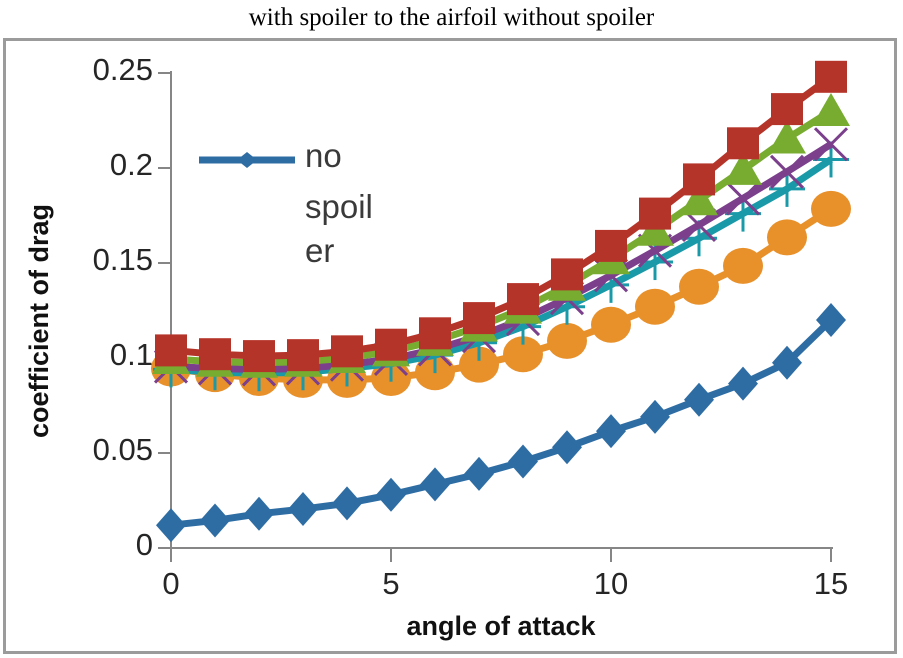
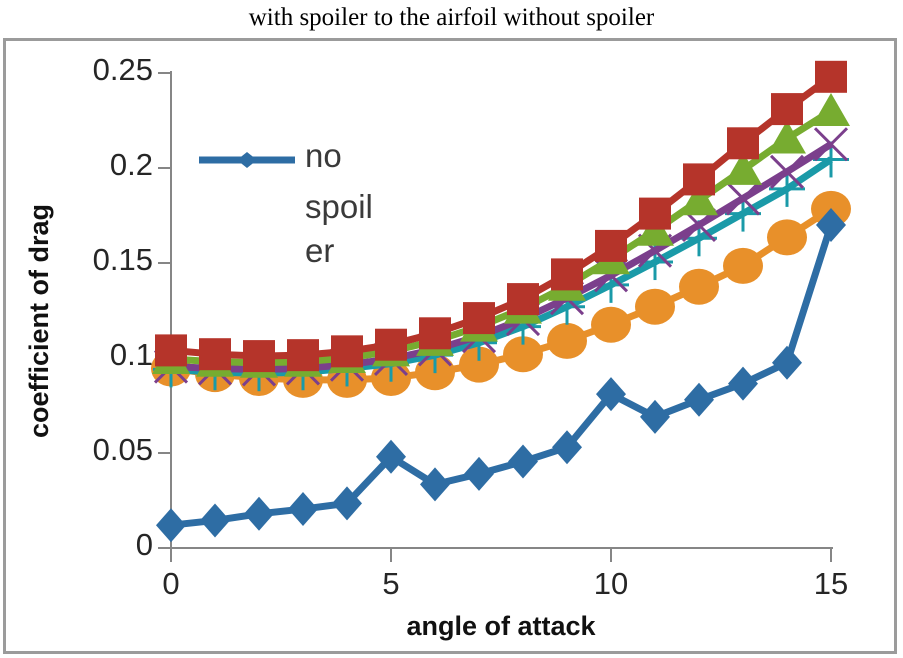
no spoiler/5: 0.028 -> 0.048
no spoiler/10: 0.061 -> 0.081
no spoiler/15: 0.120 -> 0.170
